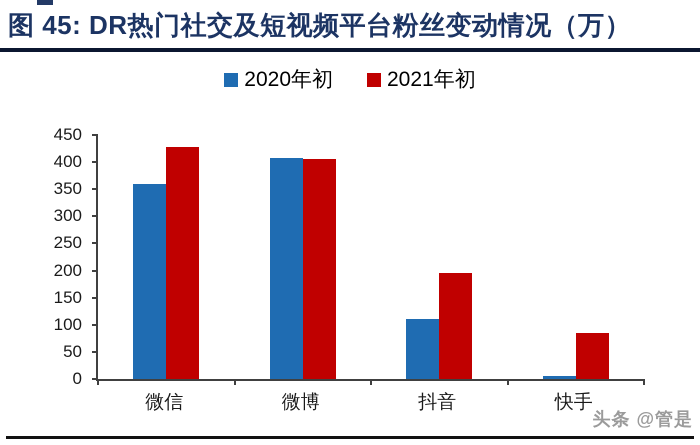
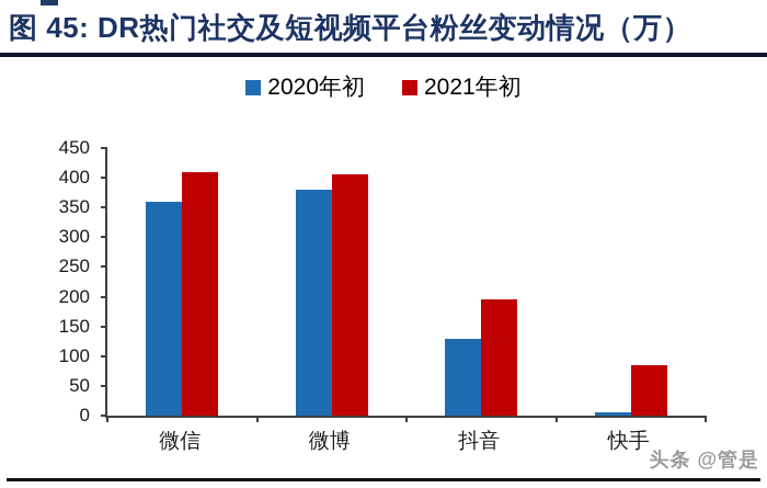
2021年初/微信: 430 -> 410
2020年初/微博: 410 -> 380
2020年初/抖音: 110 -> 130
